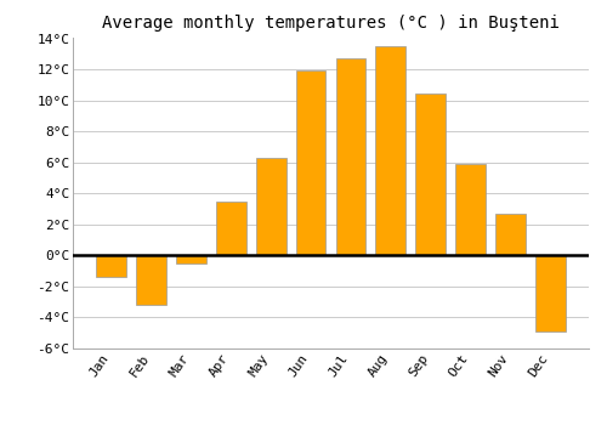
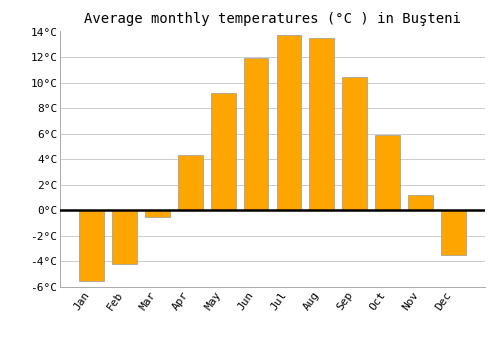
Jan: -1.4°C -> -5.5°C
Feb: -3.2°C -> -4.2°C
Apr: 3.5°C -> 4.3°C
May: 6.3°C -> 9.2°C
Jul: 12.7°C -> 13.7°C
Nov: 2.7°C -> 1.2°C
Dec: -4.9°C -> -3.5°C
